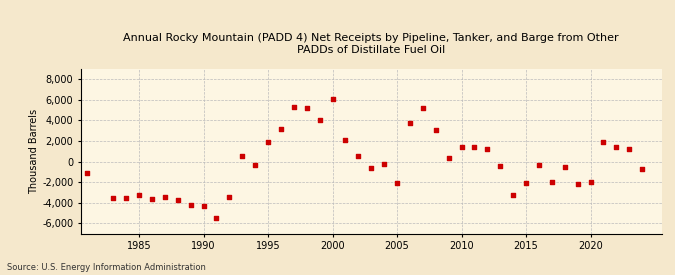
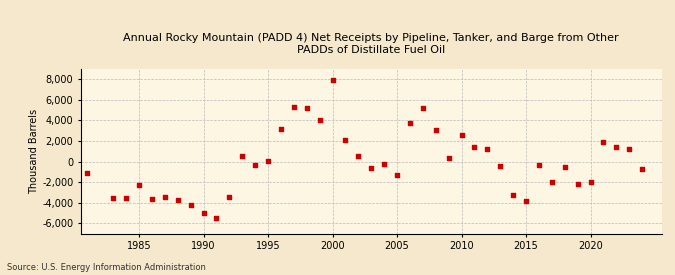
1985: -3,200 -> -2,300
1990: -4,300 -> -5,000
1995: 1,900 -> 100
2000: 6,100 -> 7,900
2005: -2,100 -> -1,300
2010: 1,400 -> 2,600
2015: -2,100 -> -3,800
